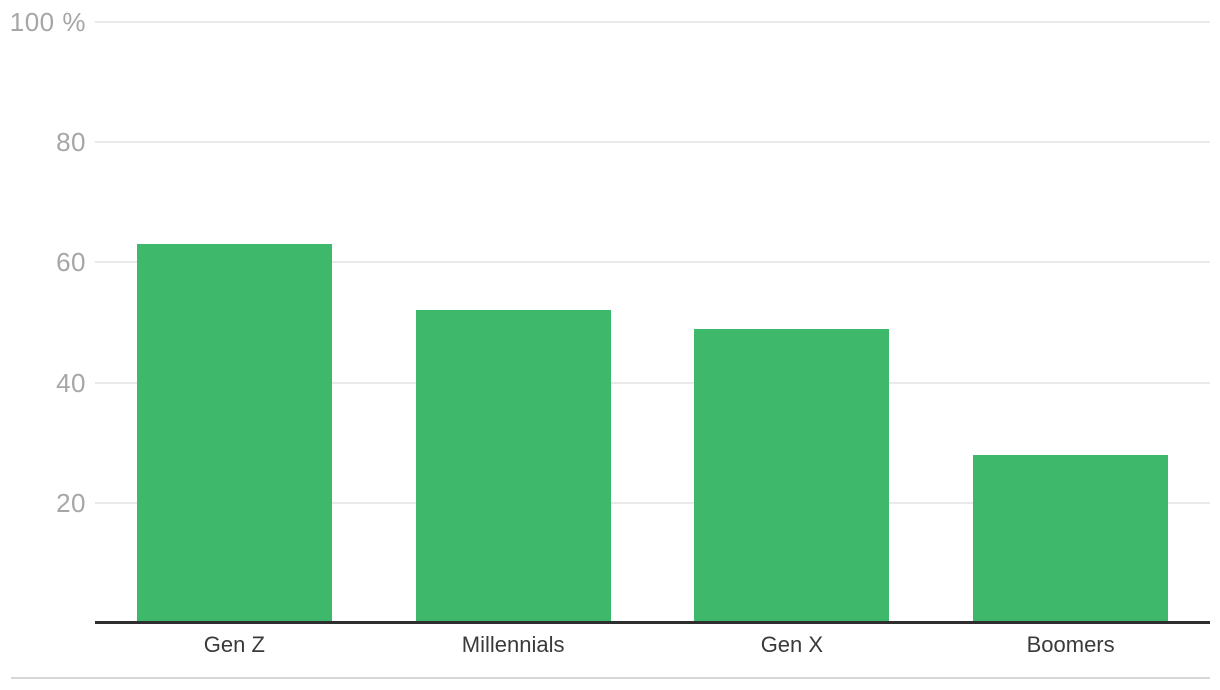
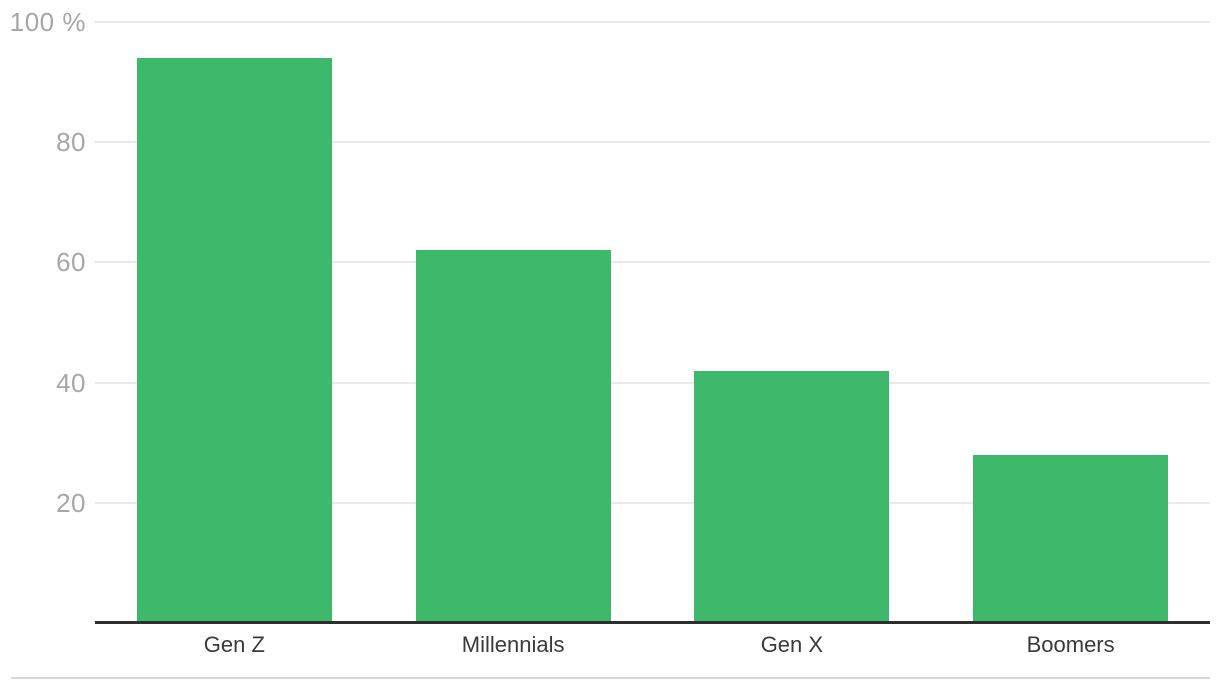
Gen Z: 63% -> 94%
Millennials: 52% -> 62%
Gen X: 49% -> 42%
